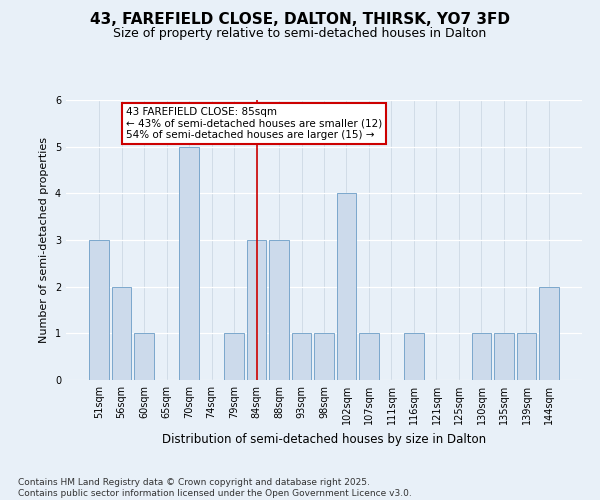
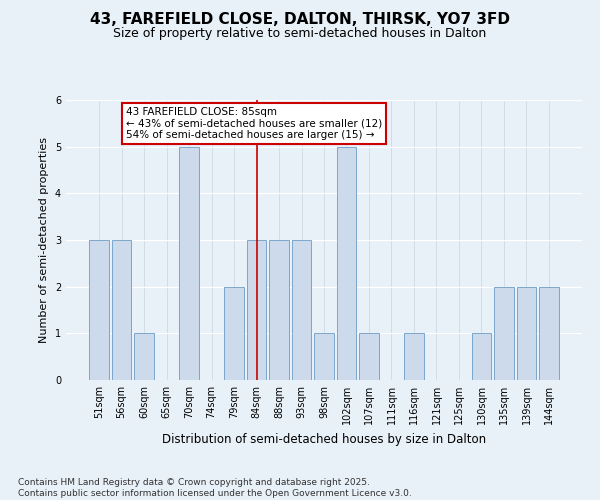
56sqm: 2 -> 3
79sqm: 1 -> 2
93sqm: 1 -> 3
102sqm: 4 -> 5
135sqm: 1 -> 2
139sqm: 1 -> 2
